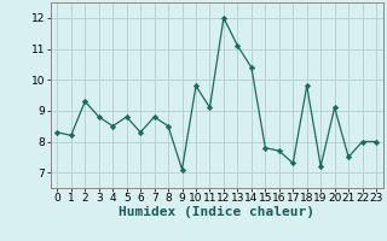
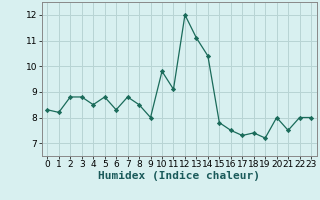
2: 9.3 -> 8.8
9: 7.1 -> 8.0
16: 7.7 -> 7.5
18: 9.8 -> 7.4
20: 9.1 -> 8.0
